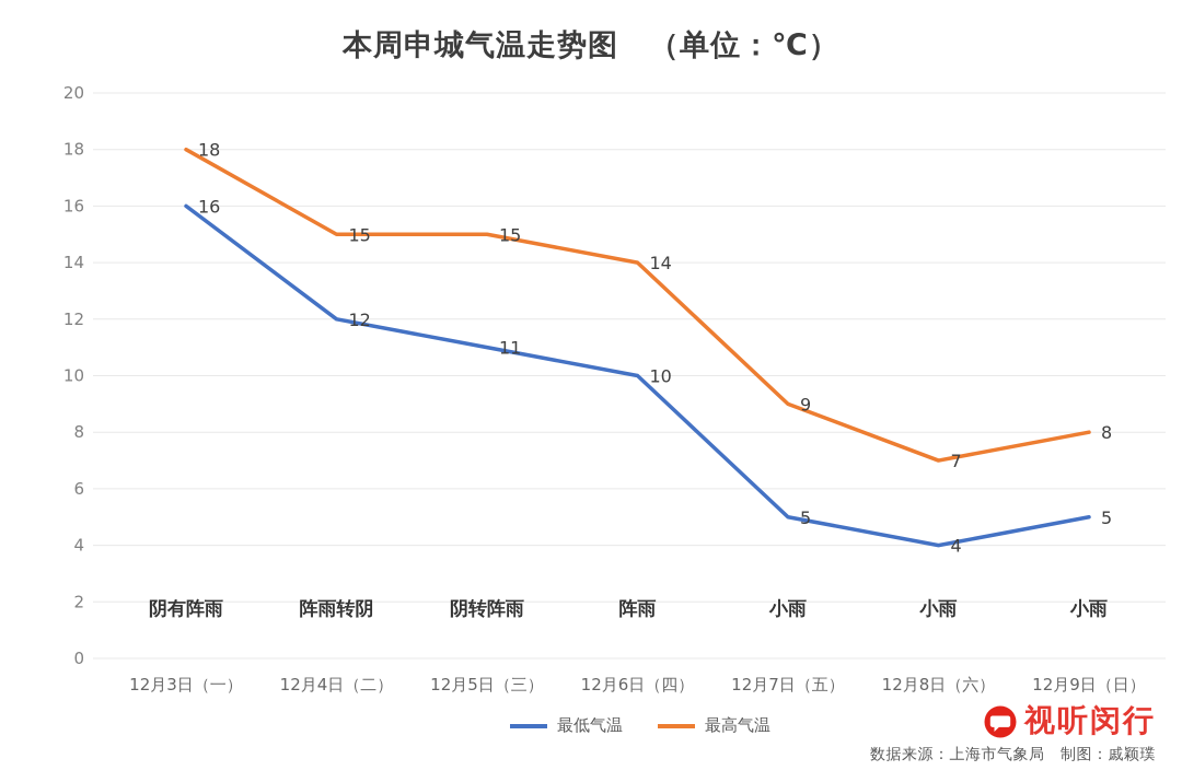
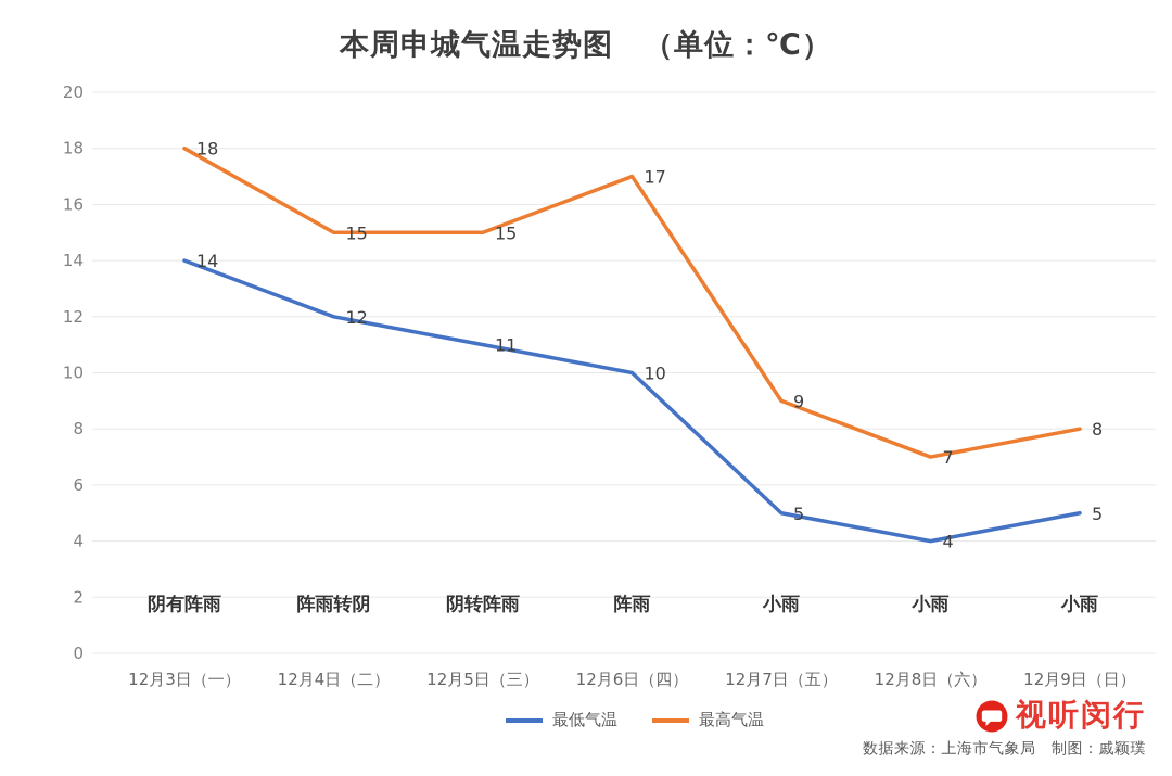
最低气温/12月3日（一）: 16 -> 14
最高气温/12月6日（四）: 14 -> 17
